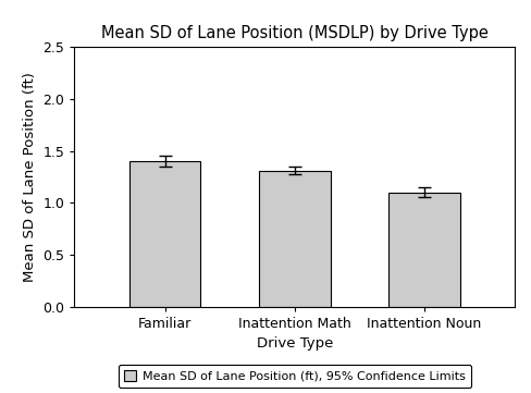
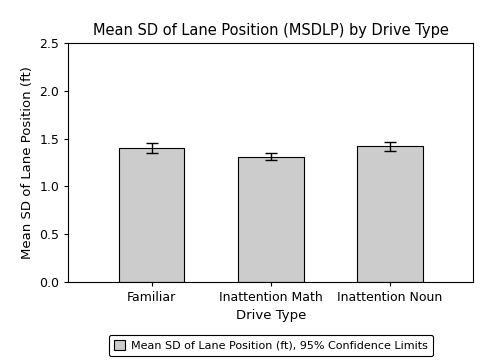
Inattention Noun: 1.10 -> 1.42
